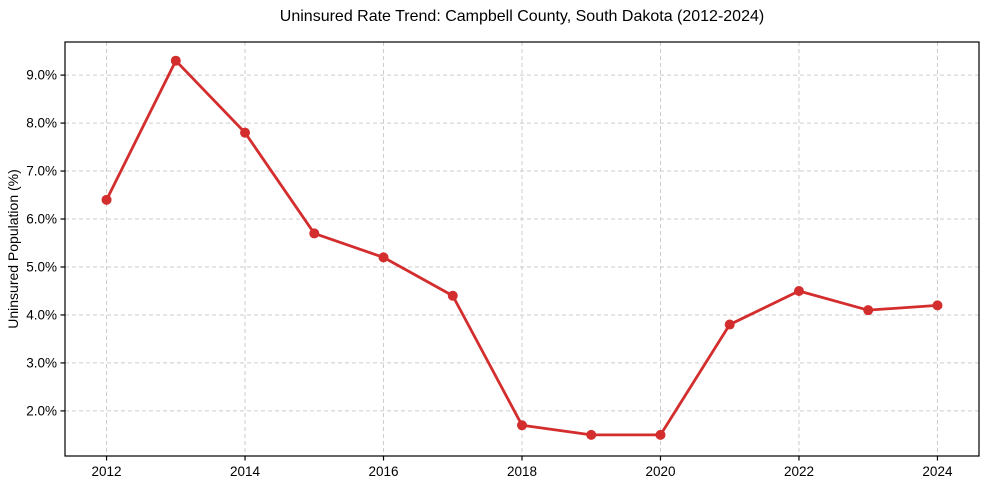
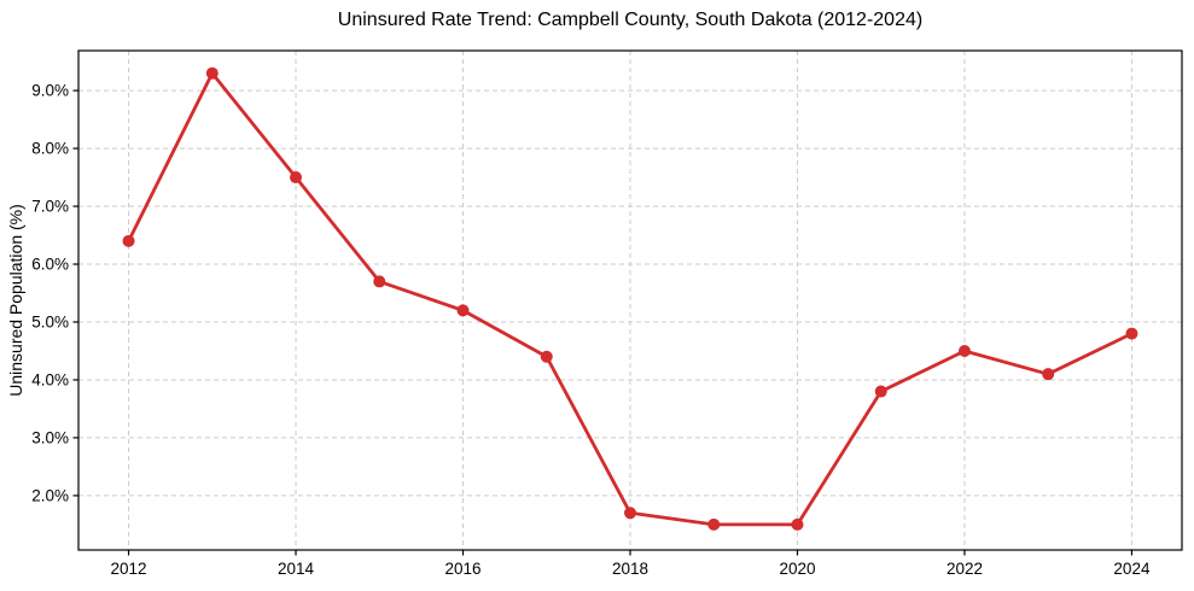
2014: 7.8% -> 7.5%
2024: 4.2% -> 4.8%
